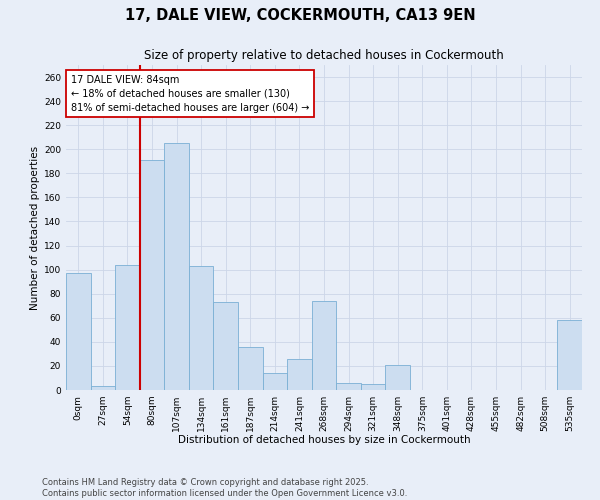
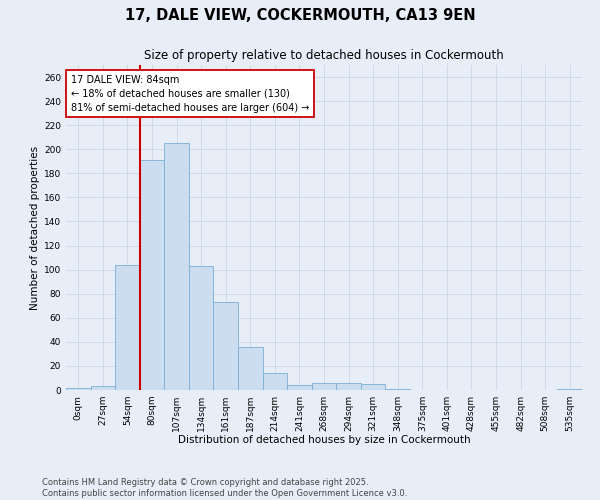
0sqm: 97 -> 2
241sqm: 26 -> 4
268sqm: 74 -> 6
348sqm: 21 -> 1
535sqm: 58 -> 1
